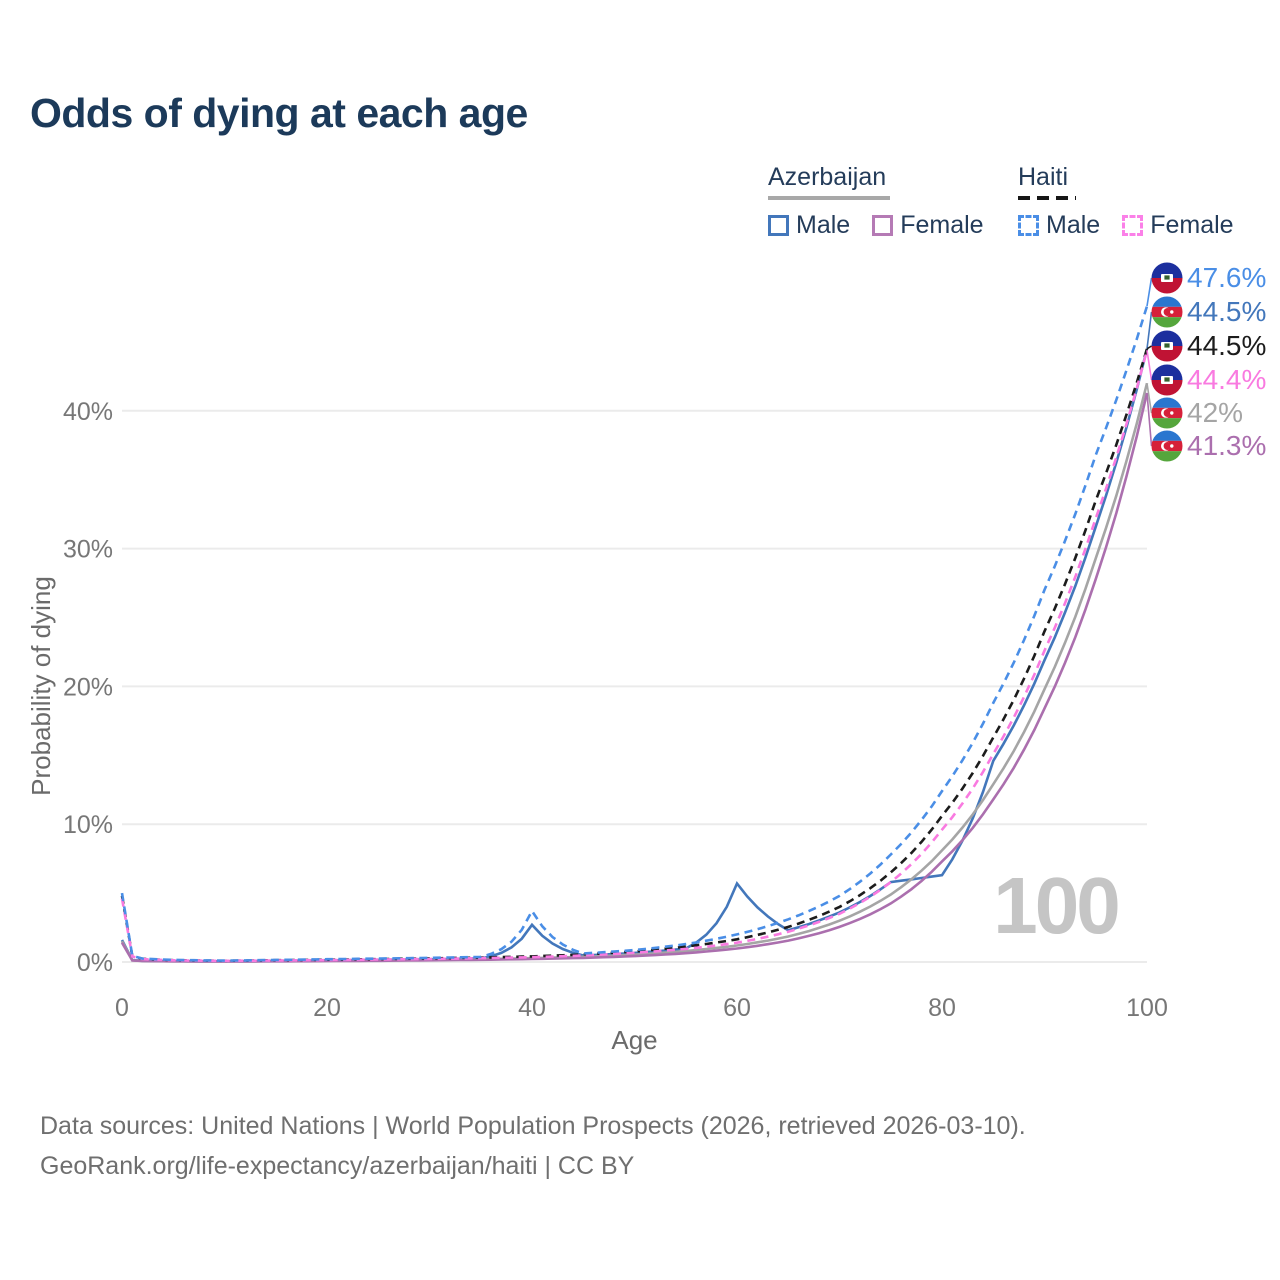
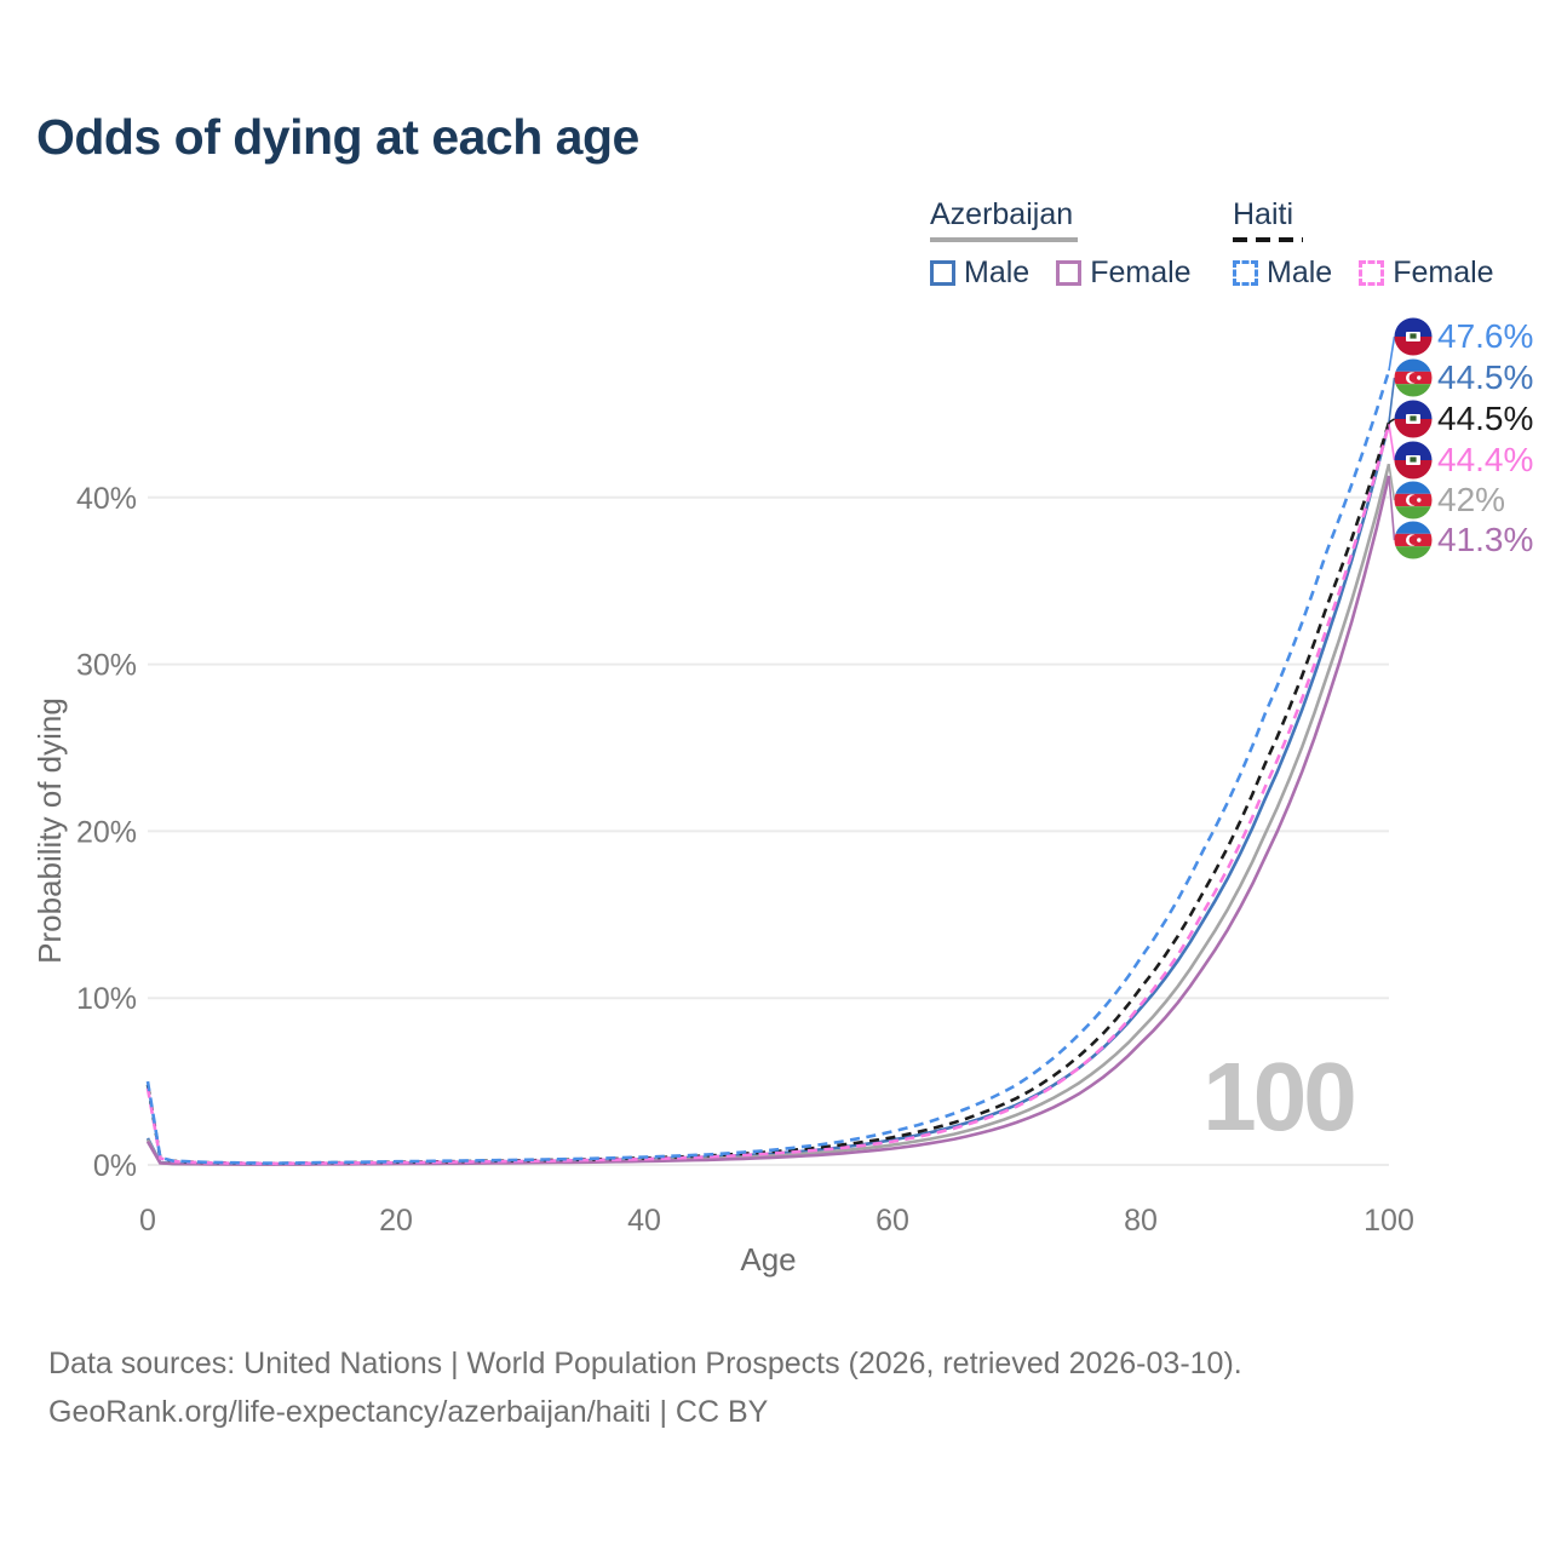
Azerbaijan Male/40: 2.7% -> 0.3%
Haiti Male/40: 3.7% -> 0.5%
Azerbaijan Male/60: 5.7% -> 1.5%
Azerbaijan Male/80: 6.3% -> 9.4%
